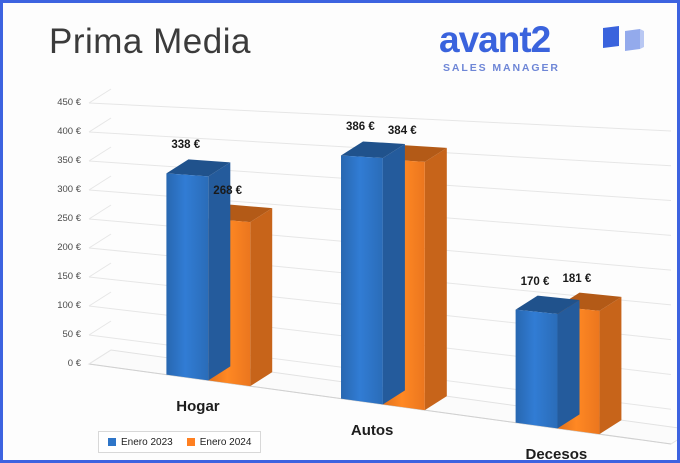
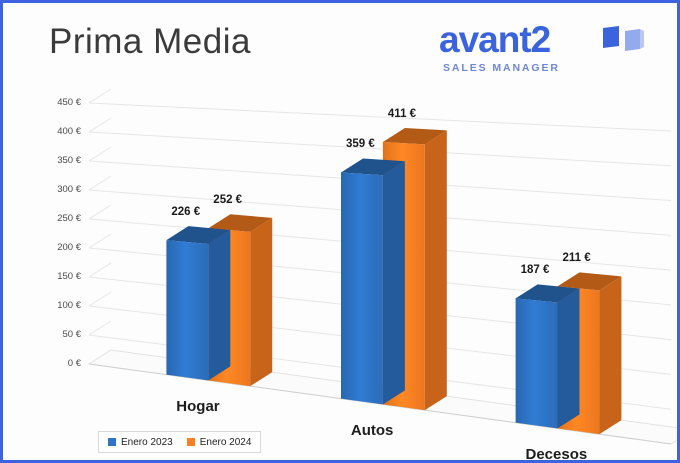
Enero 2023/Hogar: 338 -> 226
Enero 2024/Hogar: 268 -> 252
Enero 2023/Autos: 386 -> 359
Enero 2024/Autos: 384 -> 411
Enero 2023/Decesos: 170 -> 187
Enero 2024/Decesos: 181 -> 211
